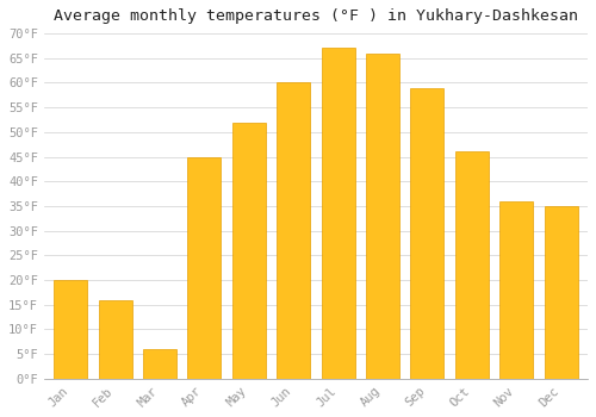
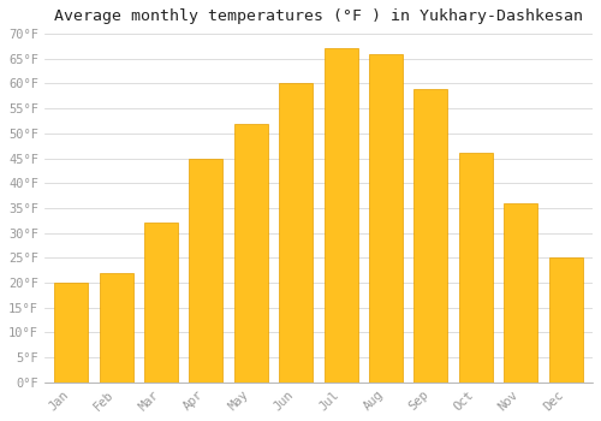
Feb: 16°F -> 22°F
Mar: 6°F -> 32°F
Dec: 35°F -> 25°F
